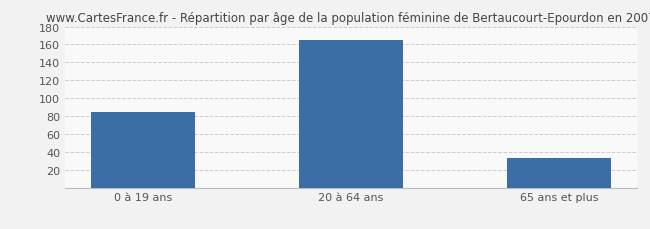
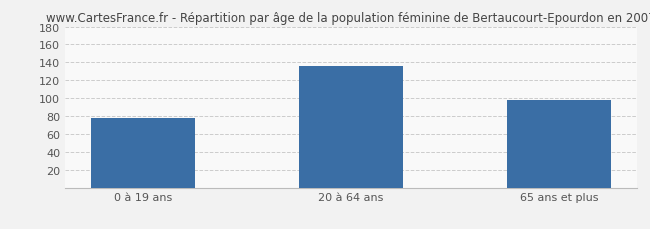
0 à 19 ans: 85 -> 78
20 à 64 ans: 165 -> 136
65 ans et plus: 33 -> 98
